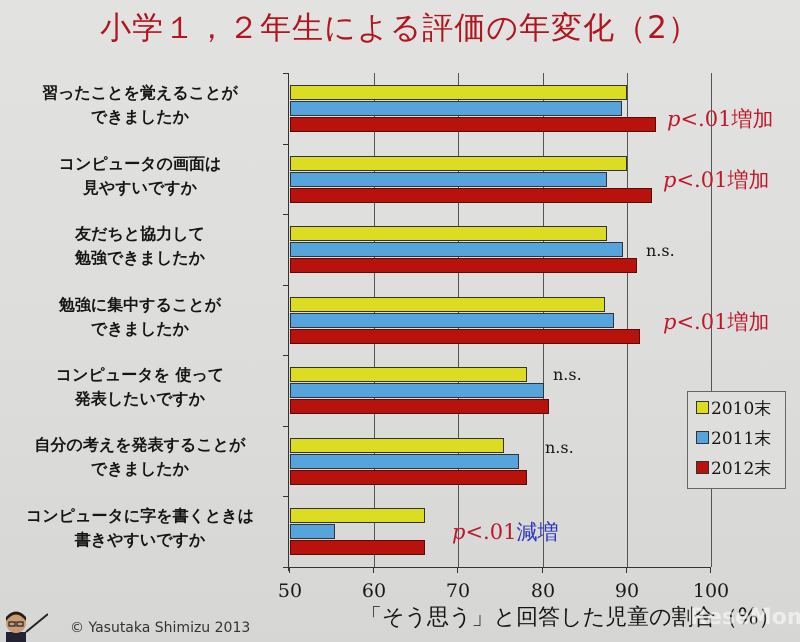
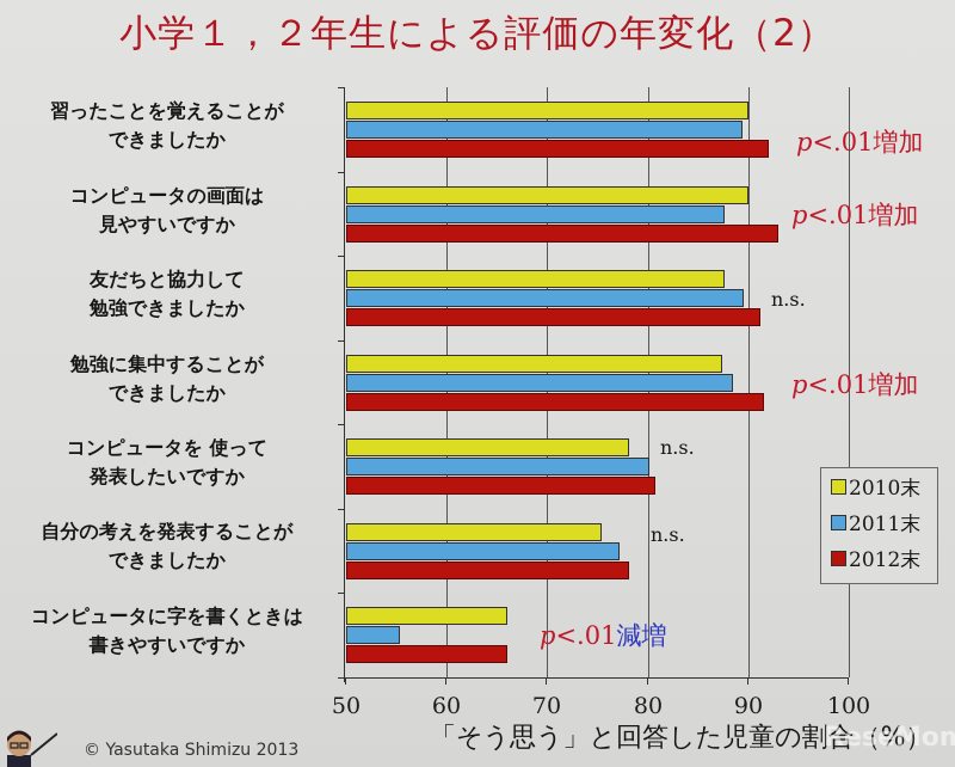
2012末/習ったことを覚えることができましたか: 94 -> 92
